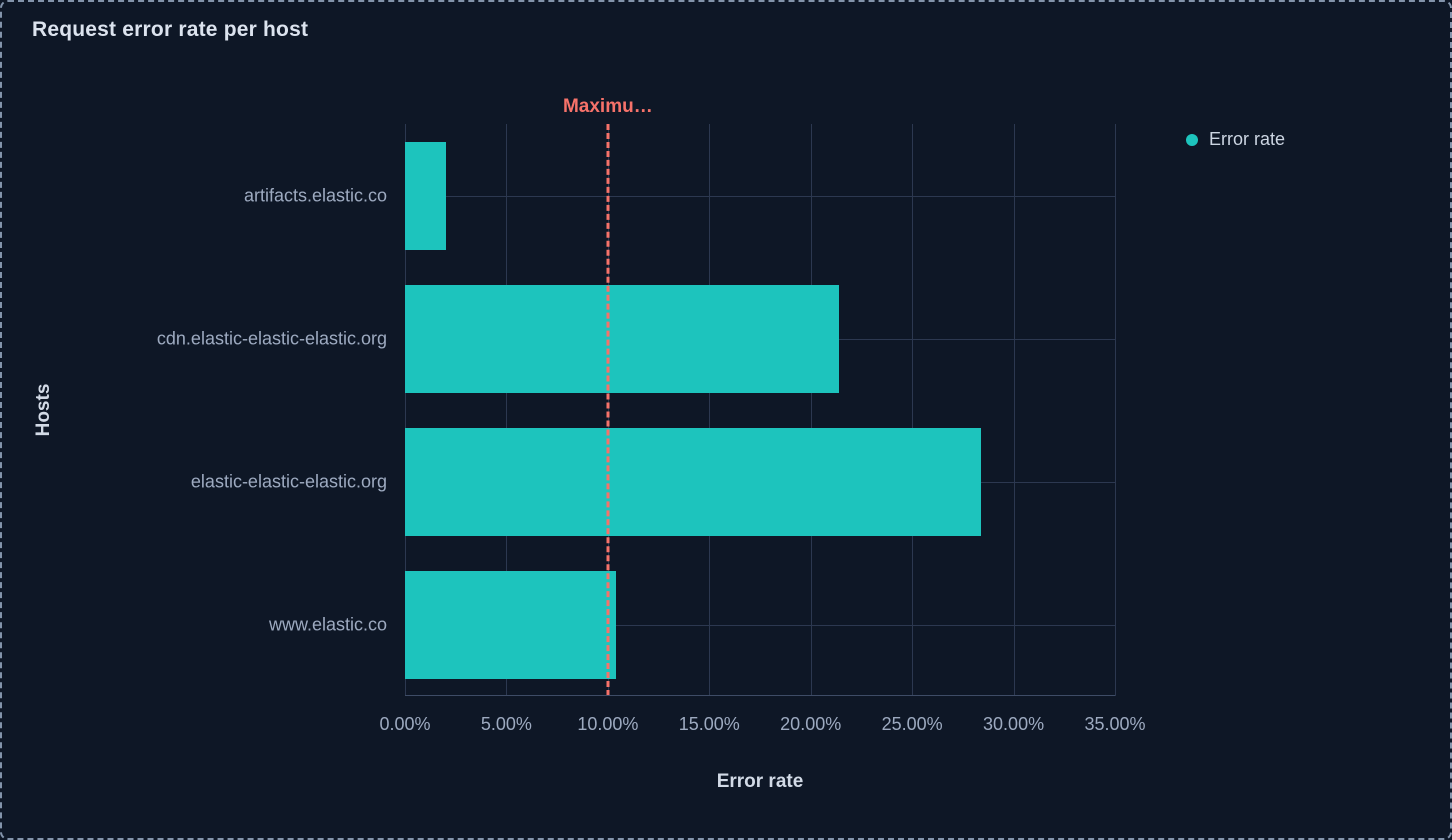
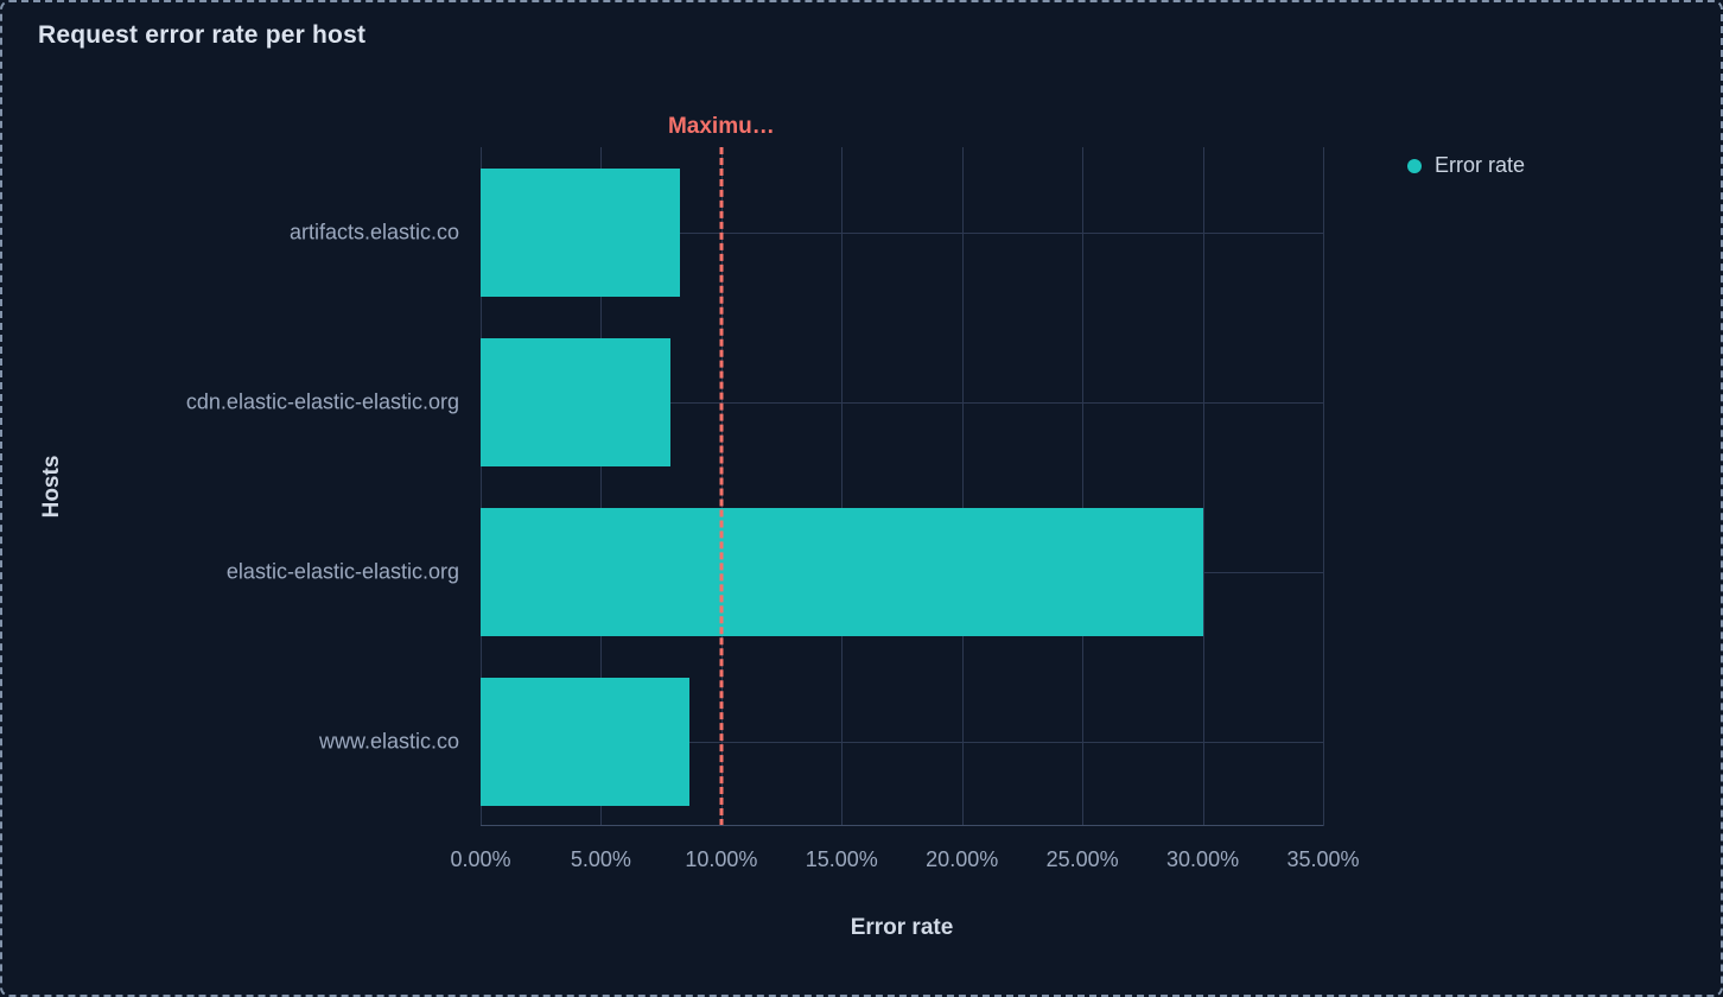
artifacts.elastic.co: 2.0% -> 8.3%
cdn.elastic-elastic-elastic.org: 21.4% -> 7.9%
elastic-elastic-elastic.org: 28.4% -> 30.0%
www.elastic.co: 10.4% -> 8.7%
